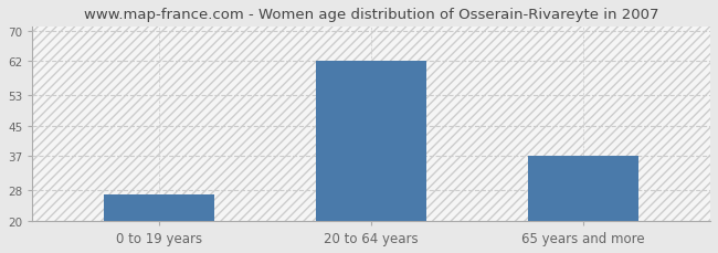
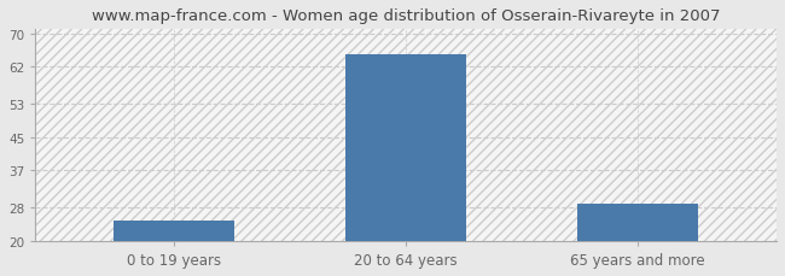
0 to 19 years: 27 -> 25
20 to 64 years: 62 -> 65
65 years and more: 37 -> 29
